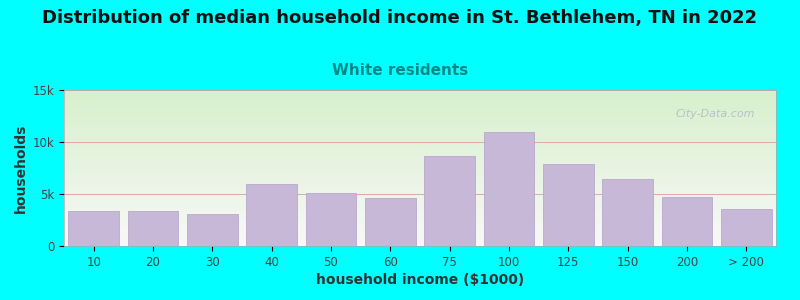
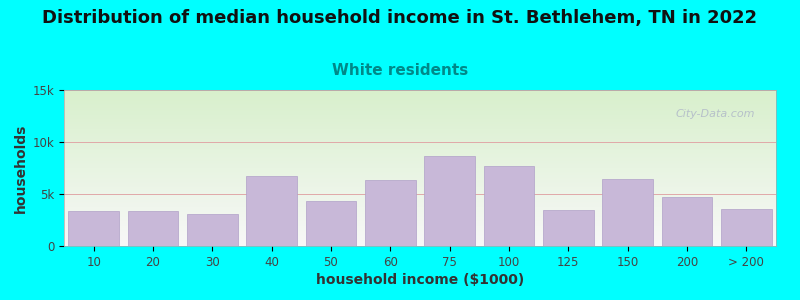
40: 6.0k -> 6.7k
50: 5.1k -> 4.3k
60: 4.6k -> 6.3k
100: 11.0k -> 7.7k
125: 7.9k -> 3.5k
